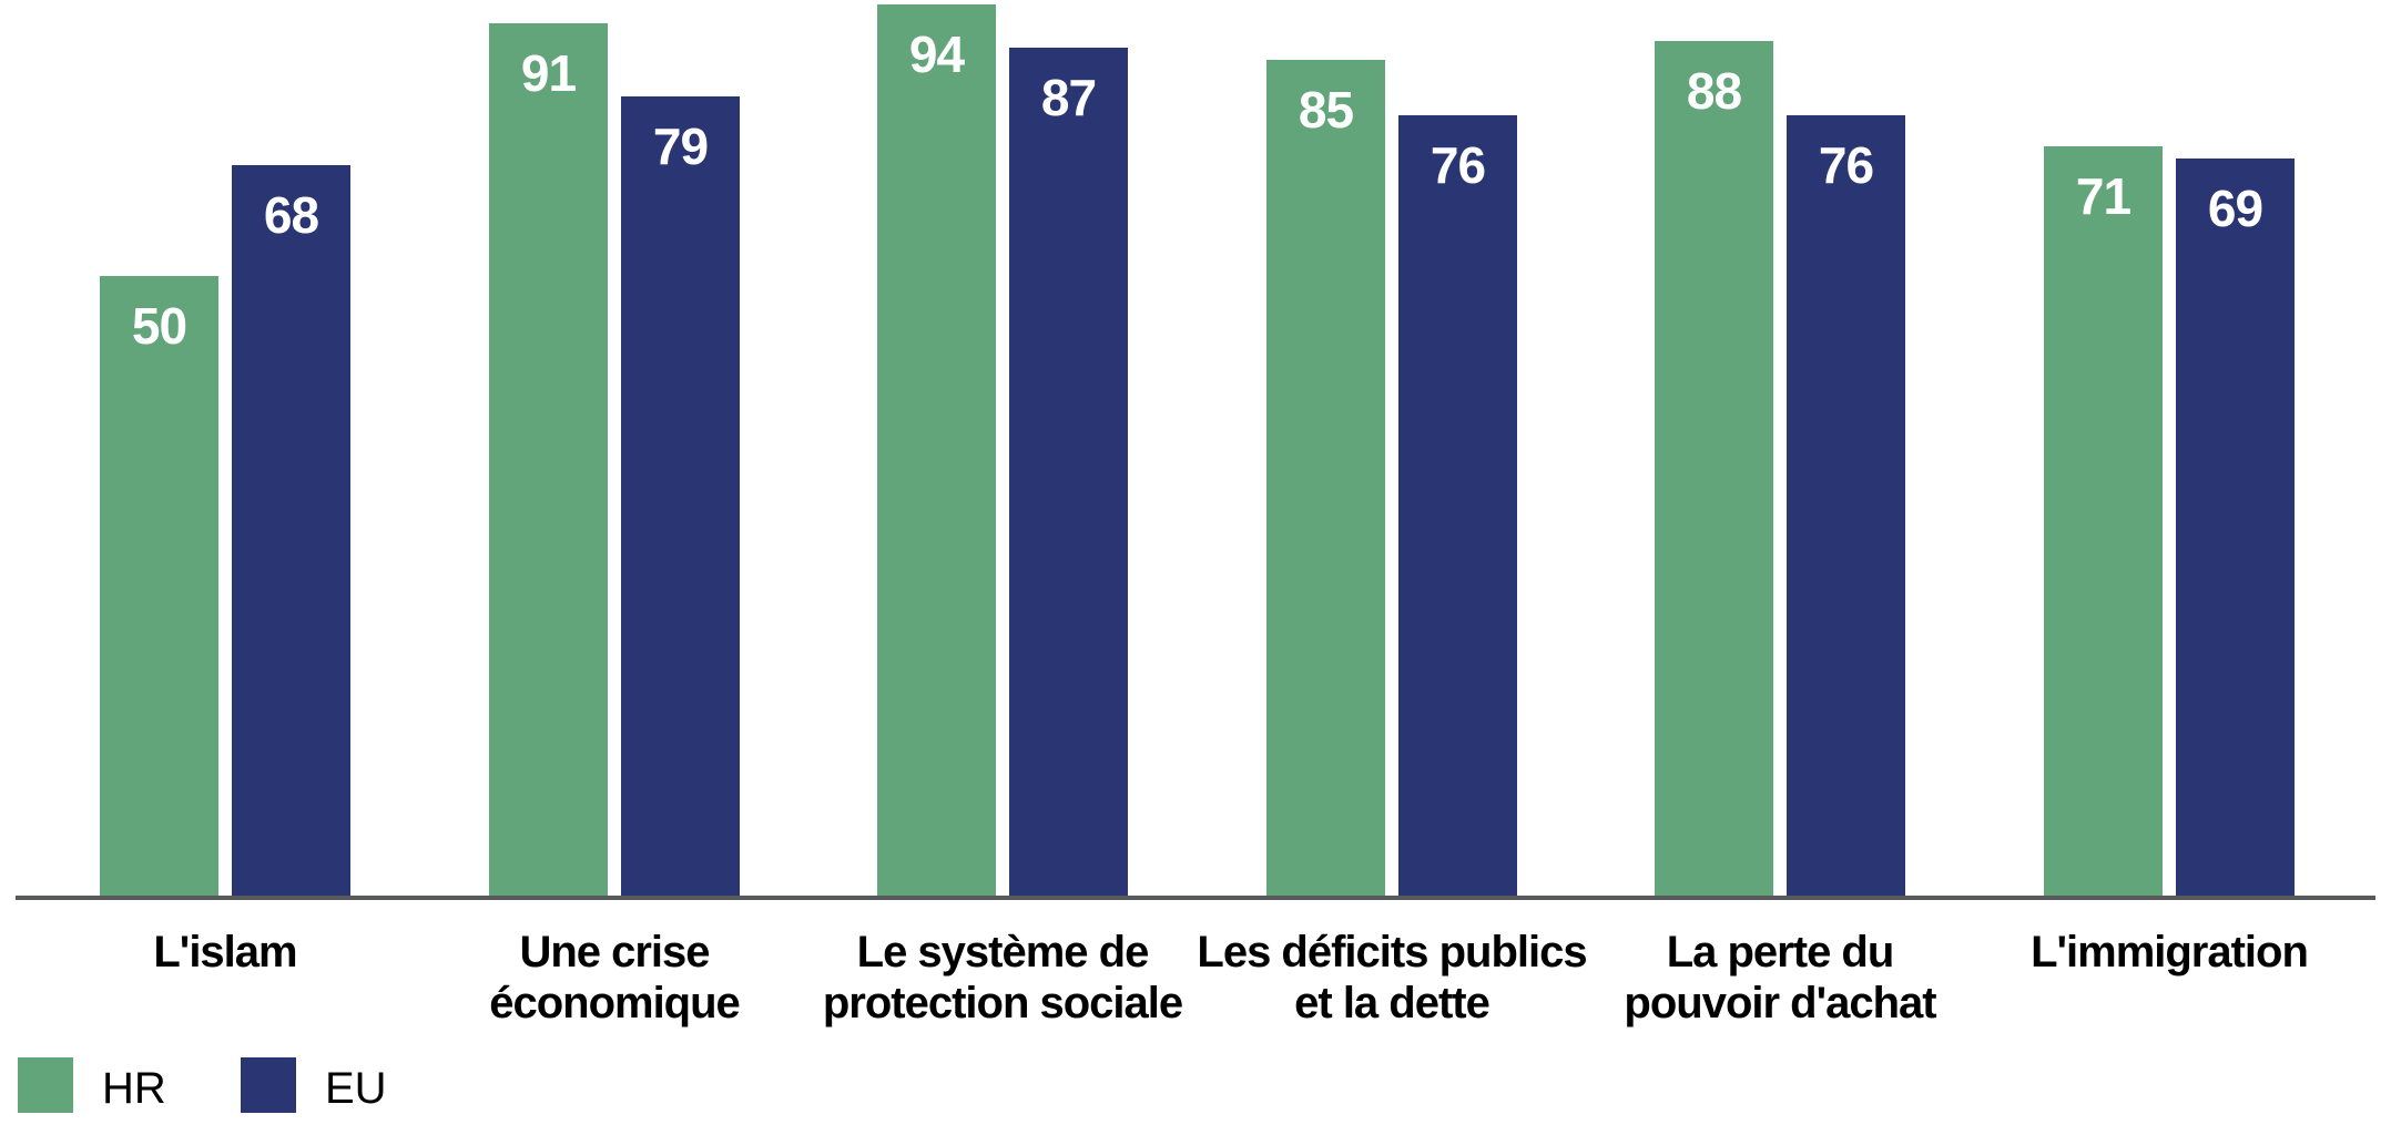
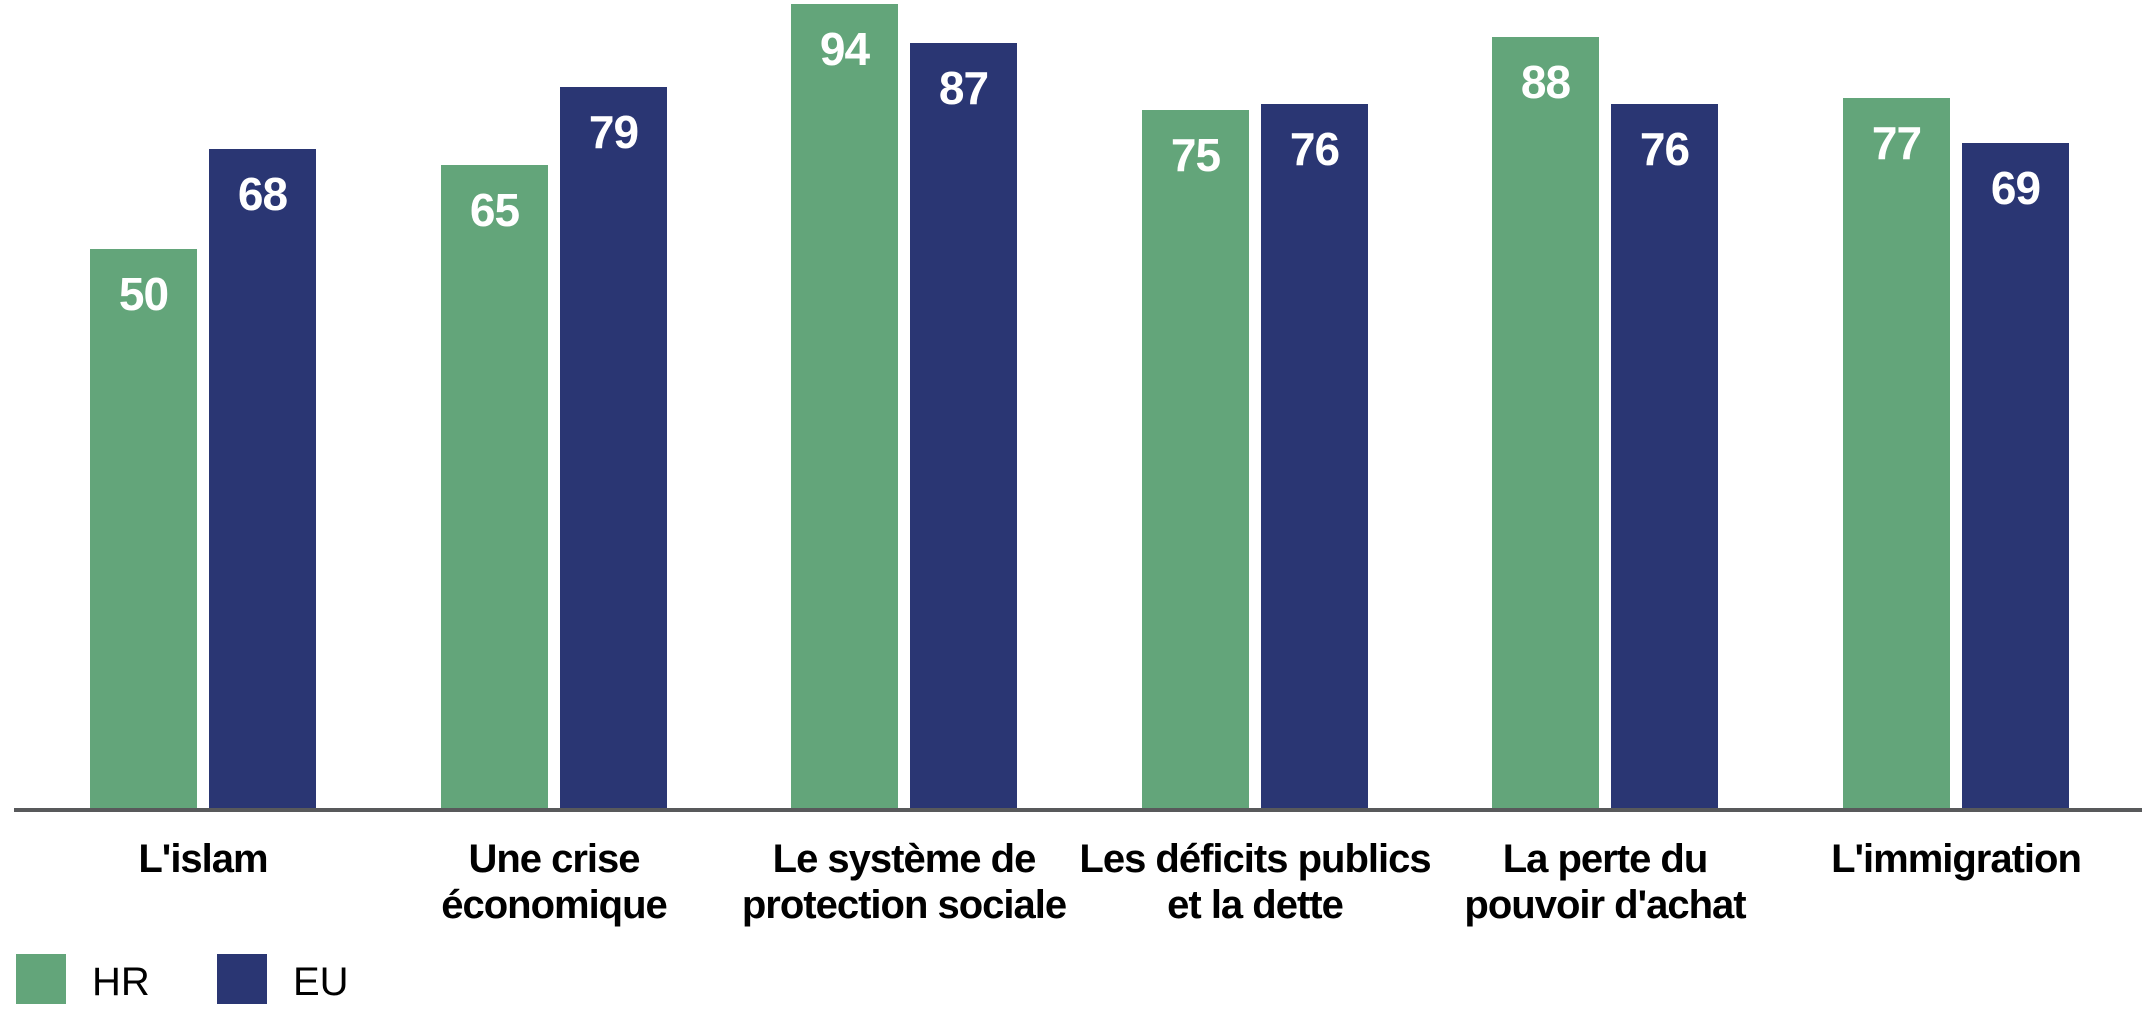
HR/Une crise économique: 91 -> 65
HR/Les déficits publics et la dette: 85 -> 75
HR/L'immigration: 71 -> 77
